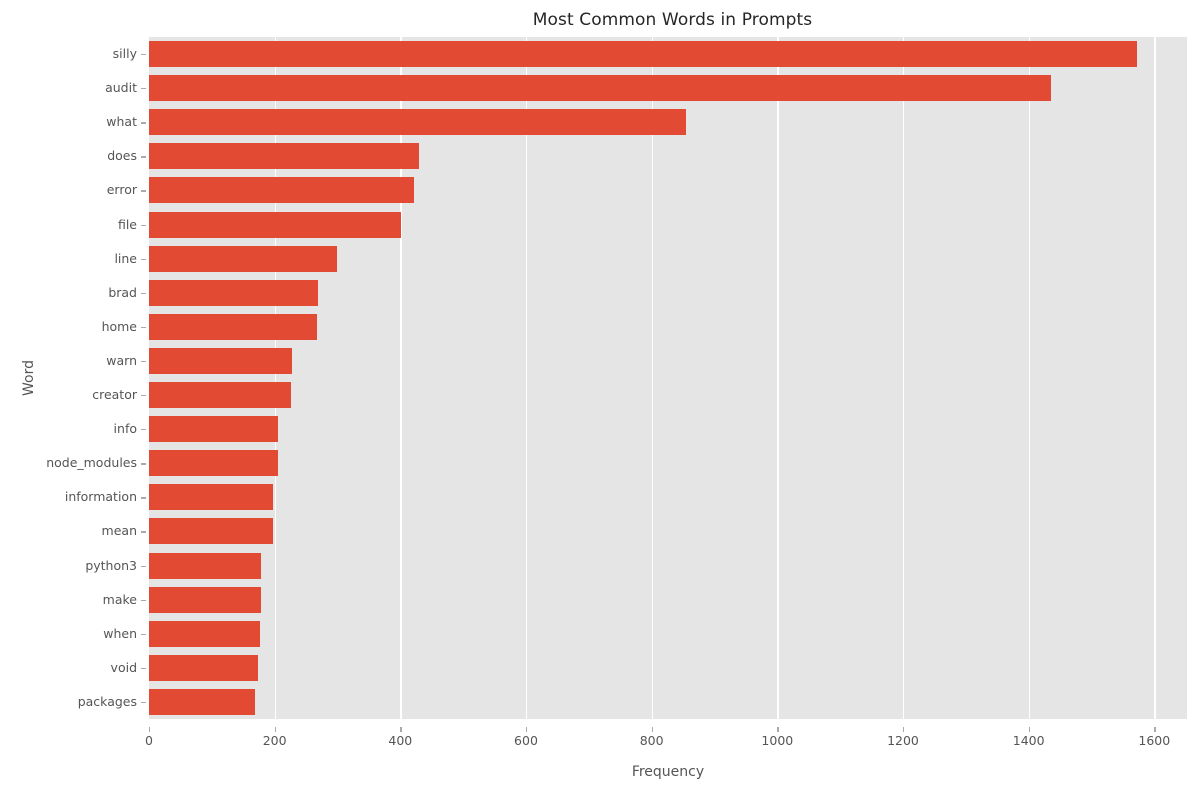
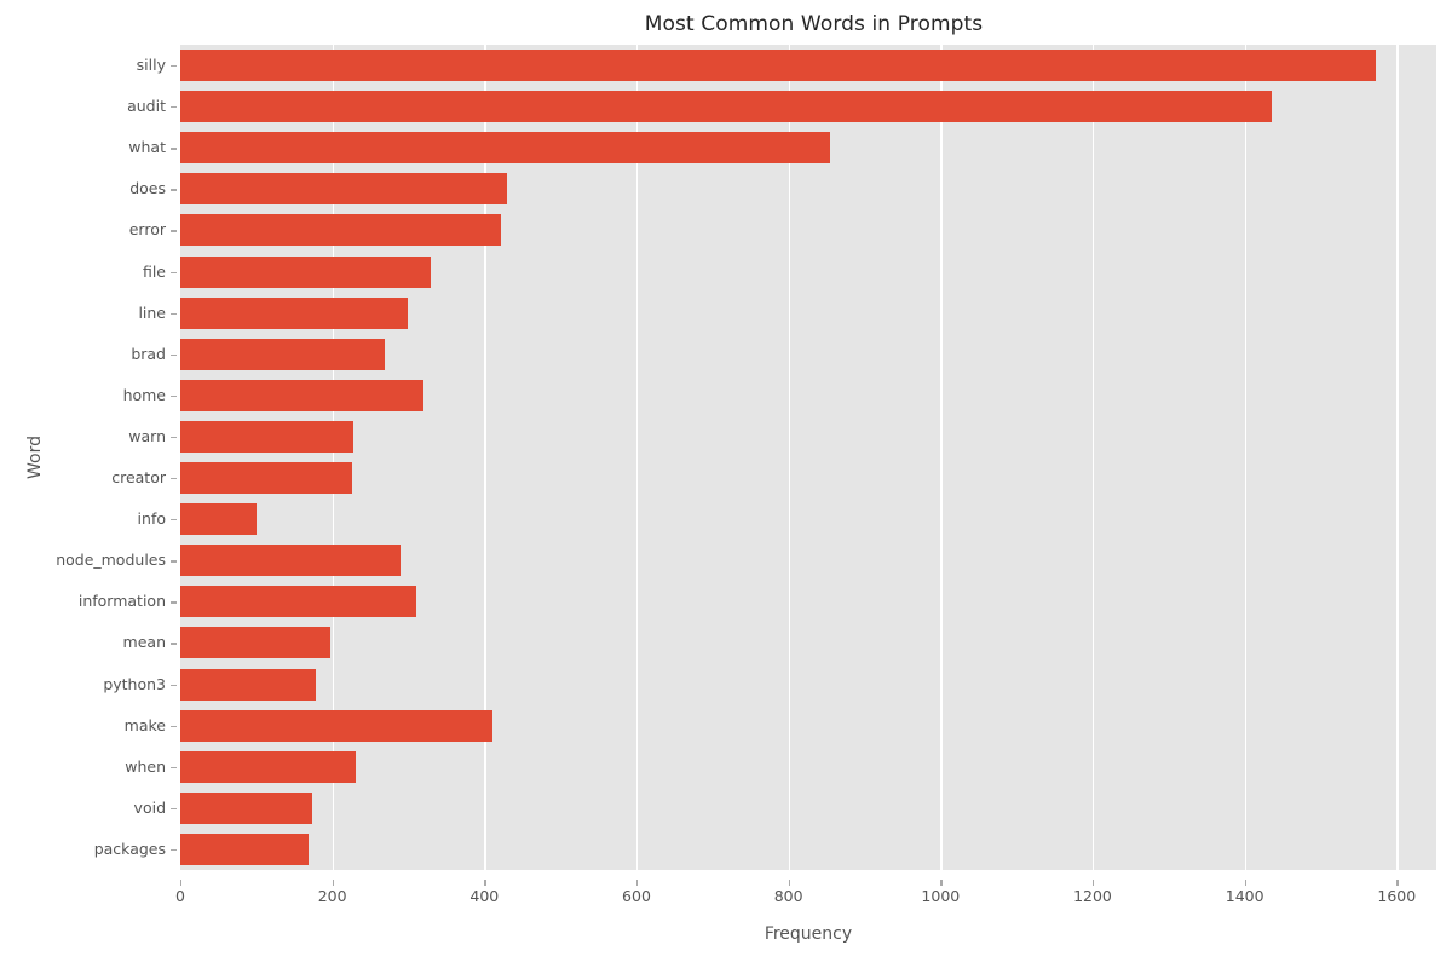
file: 400 -> 330
home: 270 -> 320
info: 210 -> 100
node_modules: 210 -> 290
information: 200 -> 310
make: 180 -> 410
when: 180 -> 230
